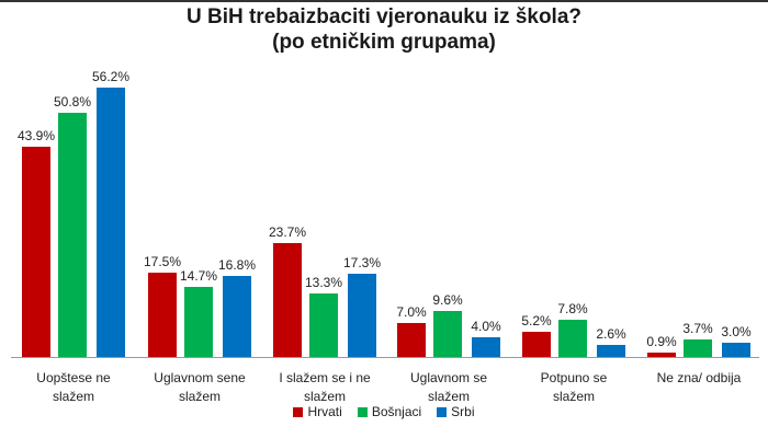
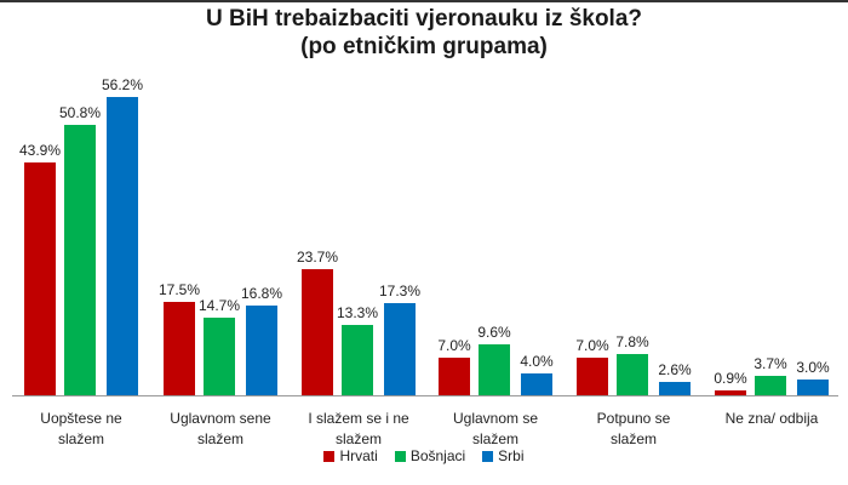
Hrvati/Potpuno se slažem: 5.2% -> 7.0%
